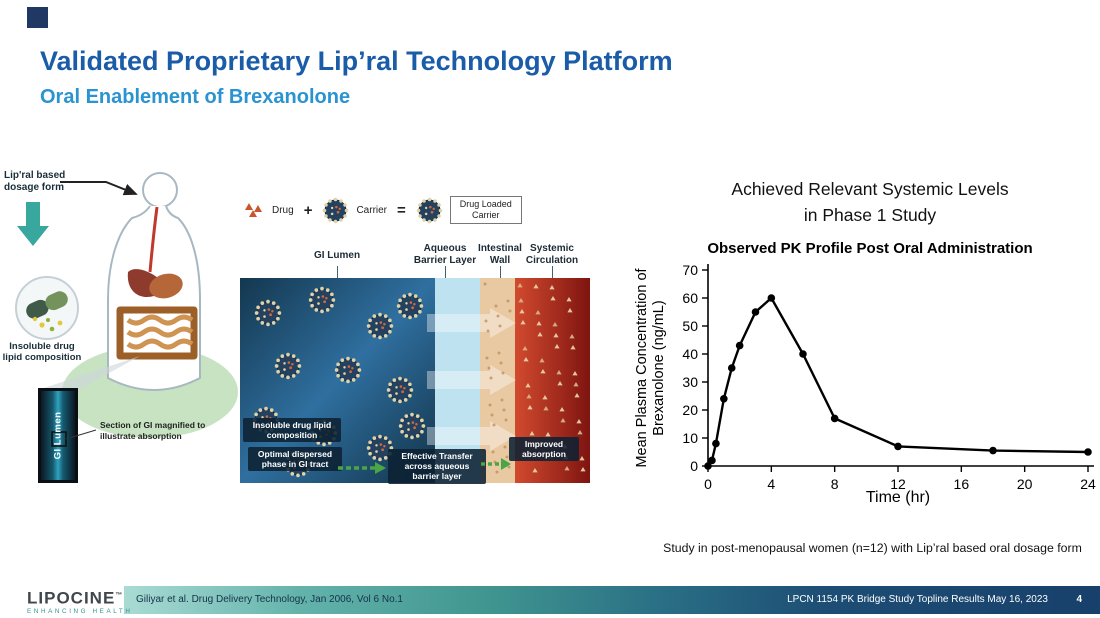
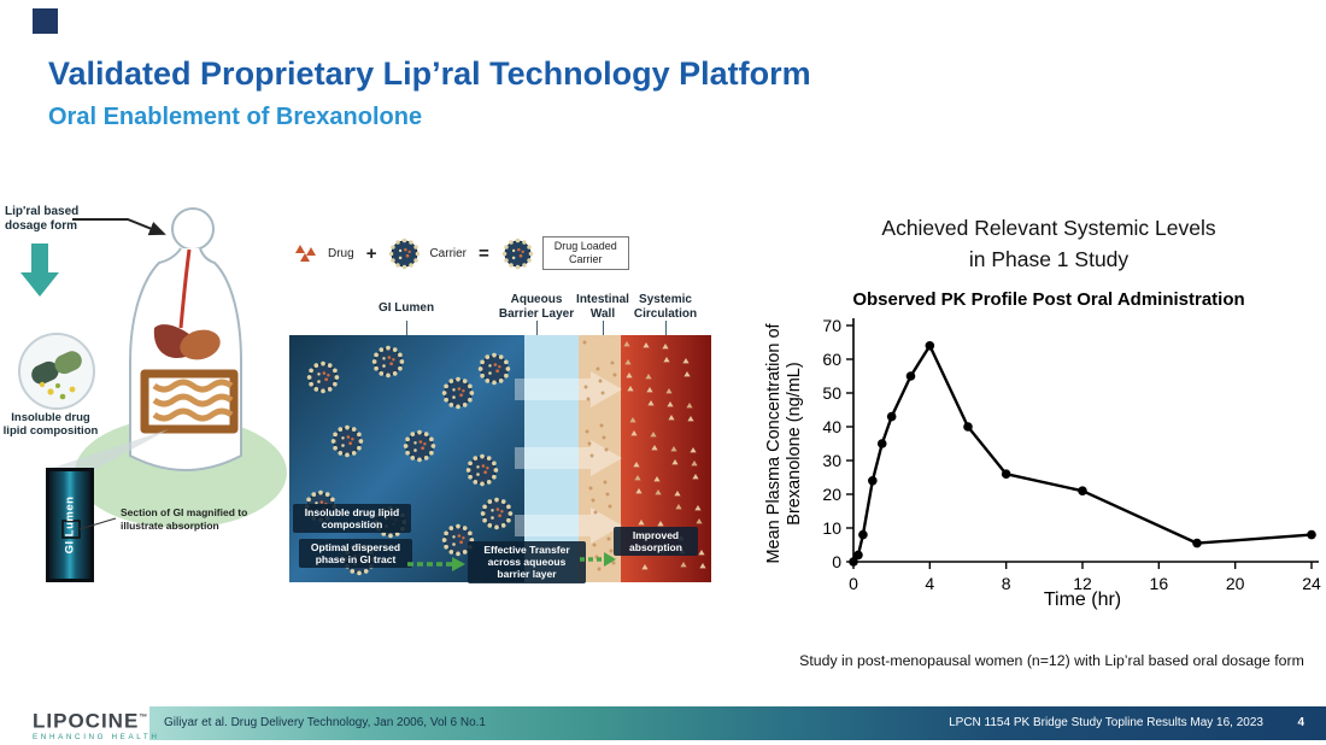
4: 60 -> 64
8: 17 -> 26
12: 7 -> 21
24: 5 -> 8
